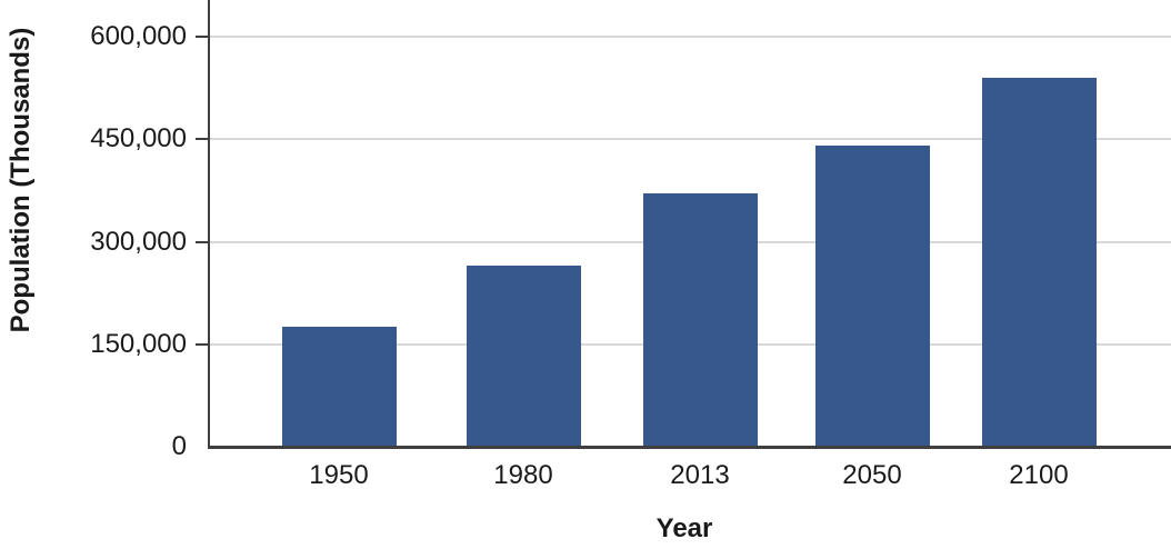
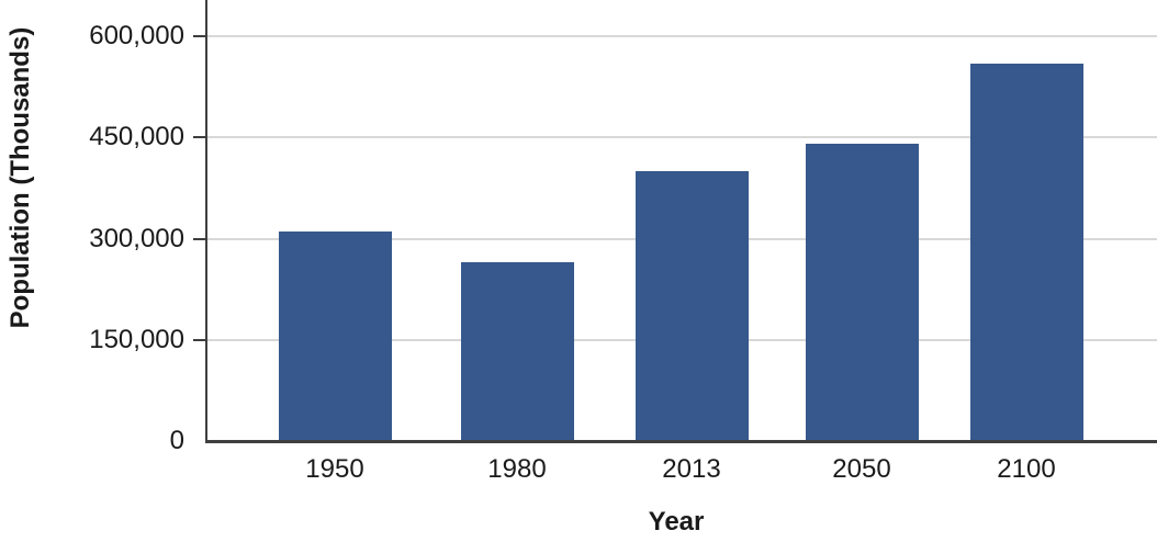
1950: 180000 -> 310000
2013: 370000 -> 400000
2100: 540000 -> 560000
